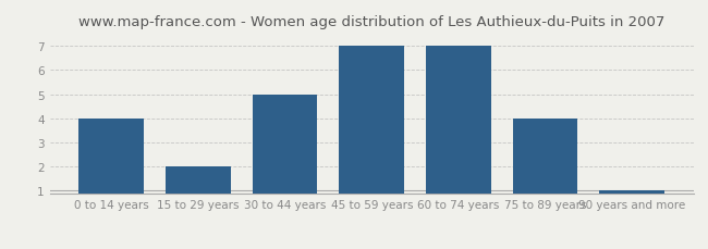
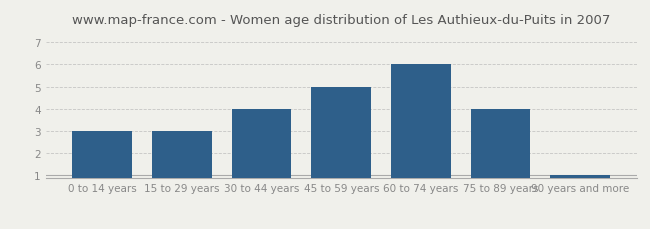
0 to 14 years: 4 -> 3
15 to 29 years: 2 -> 3
30 to 44 years: 5 -> 4
45 to 59 years: 7 -> 5
60 to 74 years: 7 -> 6
